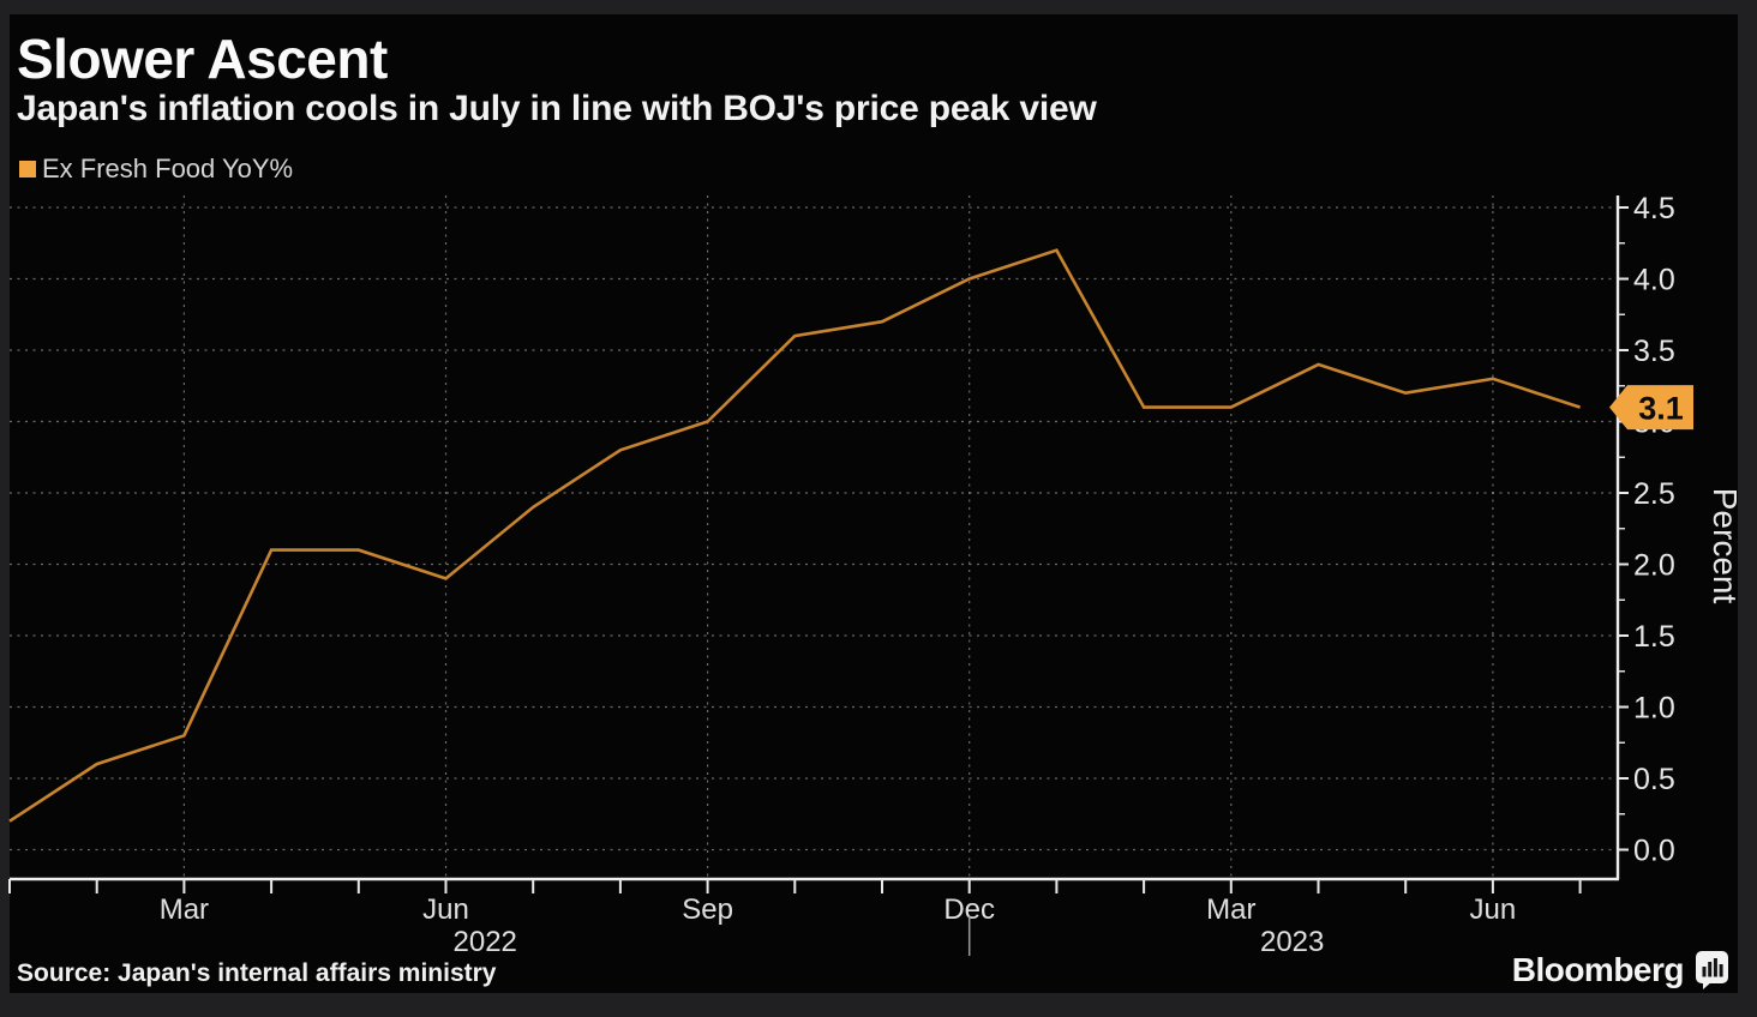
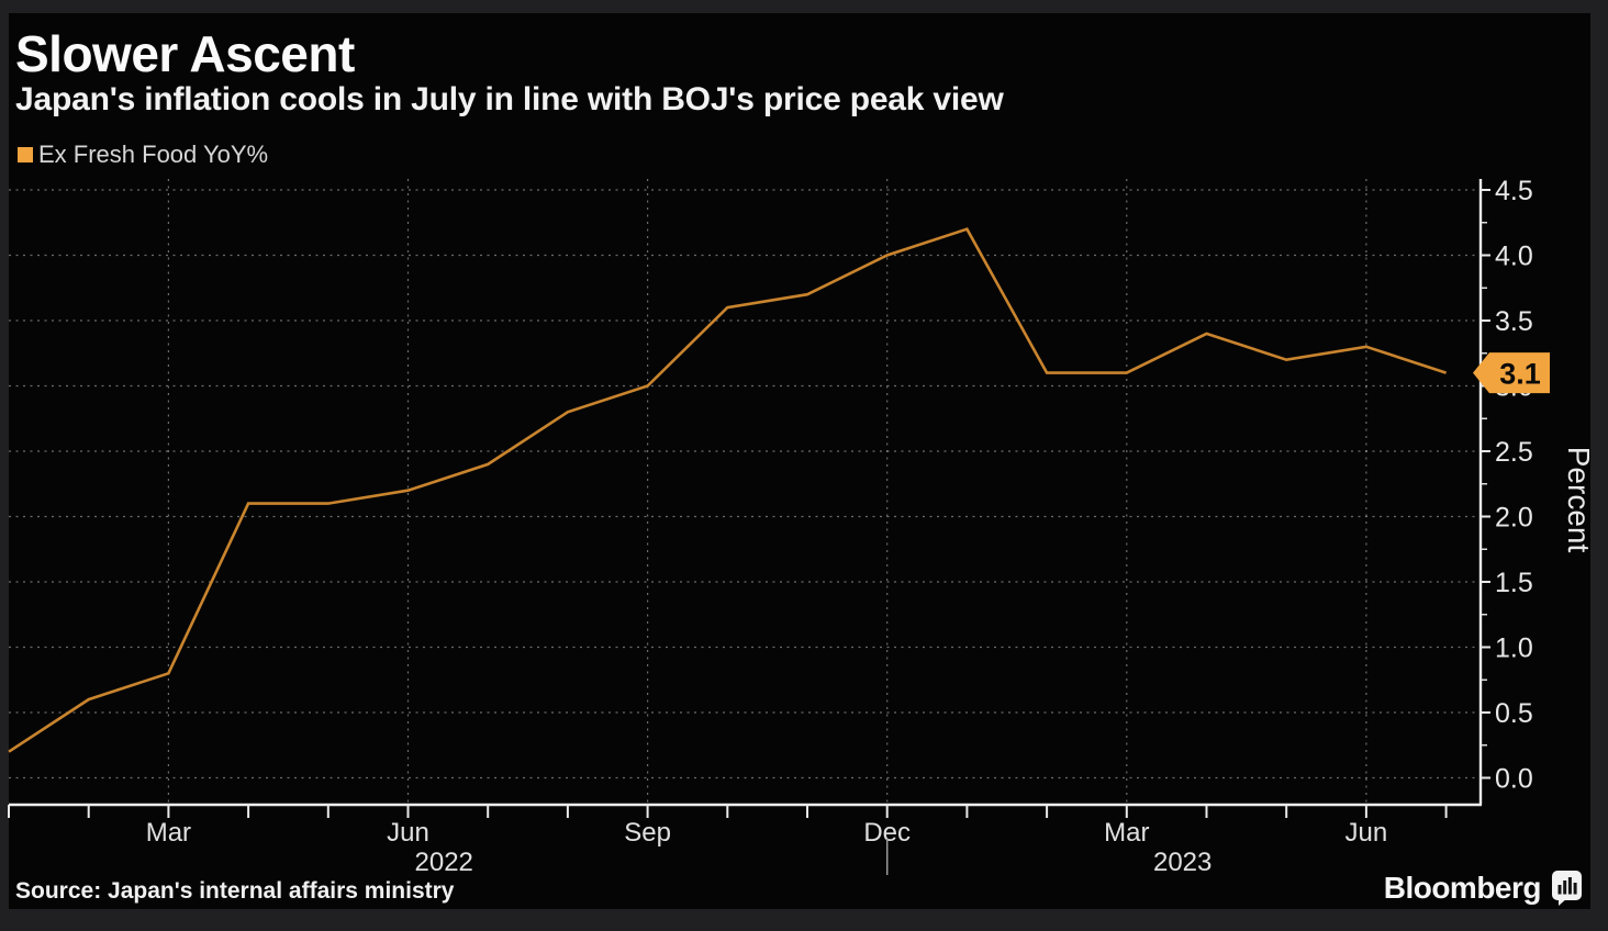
Jun 2022: 1.9 -> 2.2
